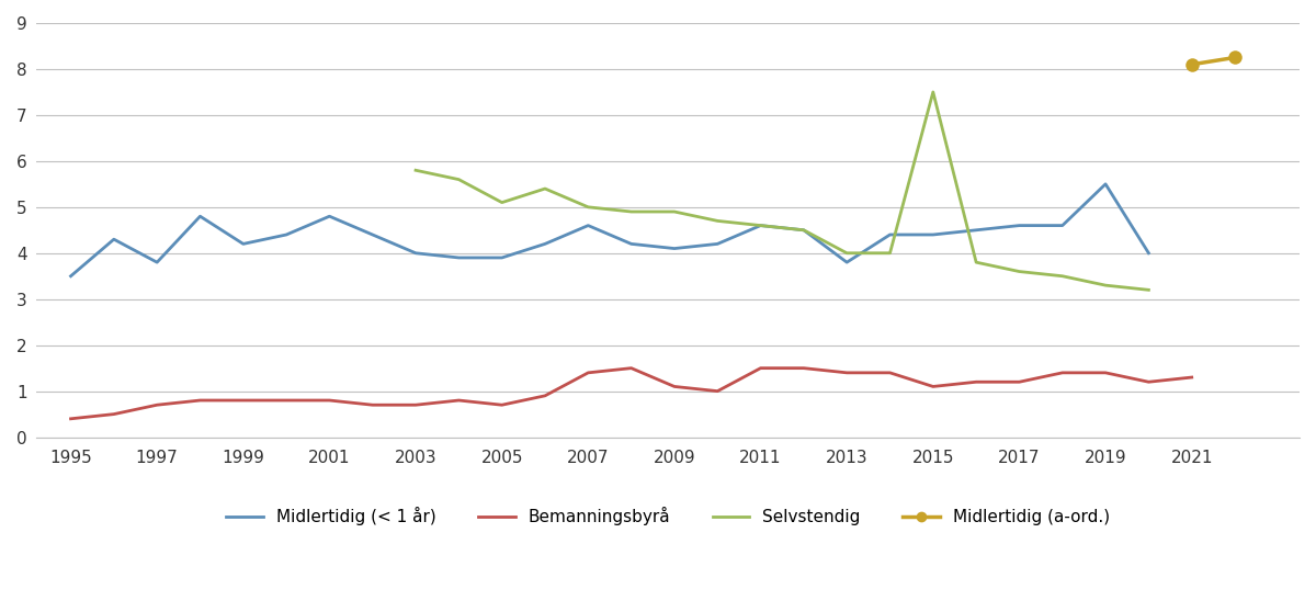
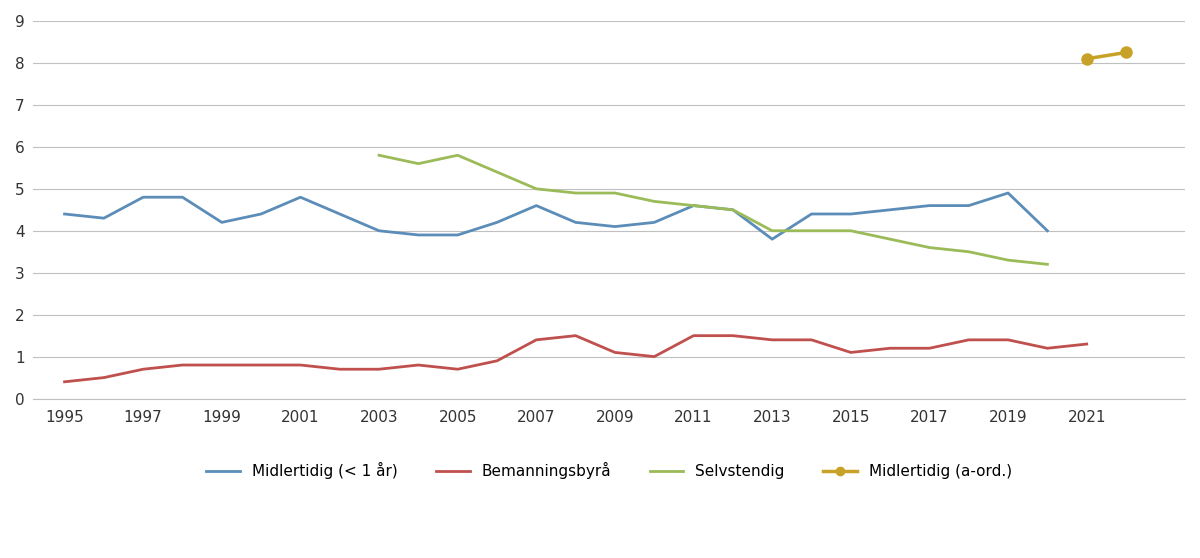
Midlertidig (< 1 år)/1995: 3.5 -> 4.4
Midlertidig (< 1 år)/1997: 3.8 -> 4.8
Selvstendig/2005: 5.1 -> 5.8
Selvstendig/2015: 7.5 -> 4.0
Midlertidig (< 1 år)/2019: 5.5 -> 4.9
